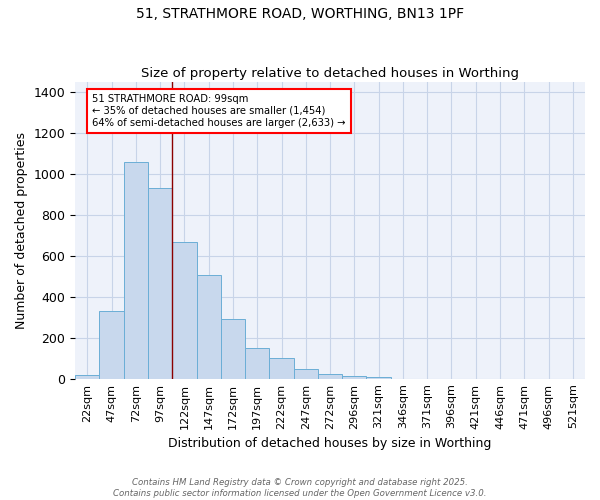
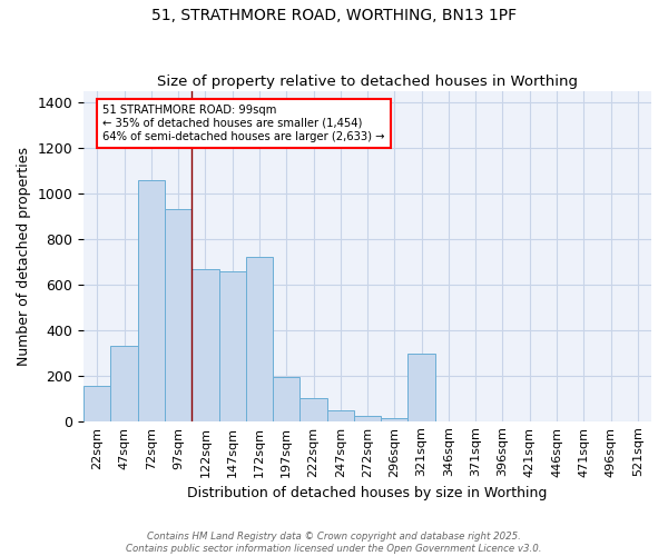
22sqm: 20 -> 155
147sqm: 505 -> 660
172sqm: 290 -> 720
197sqm: 150 -> 195
321sqm: 10 -> 295
